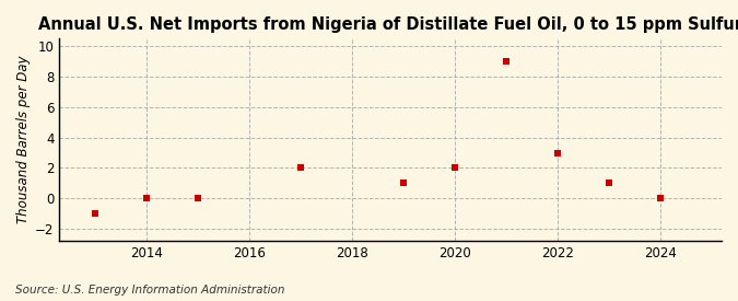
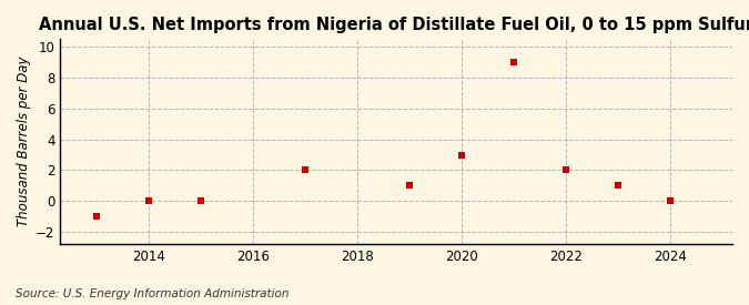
2020: 2 -> 3
2022: 3 -> 2
